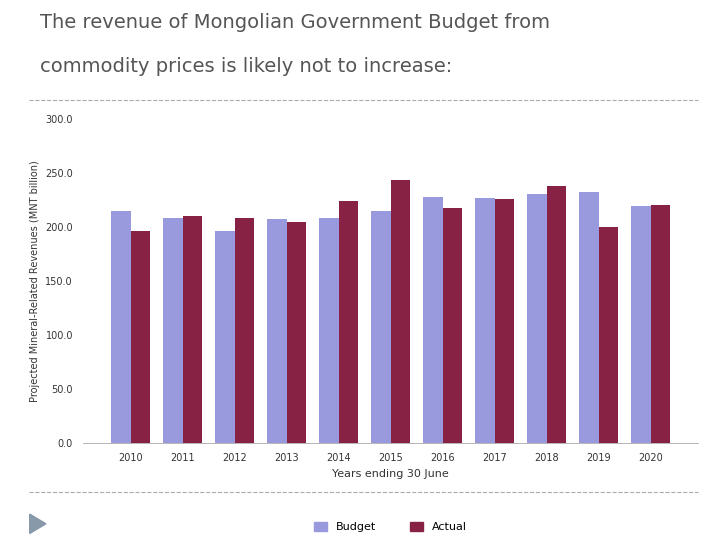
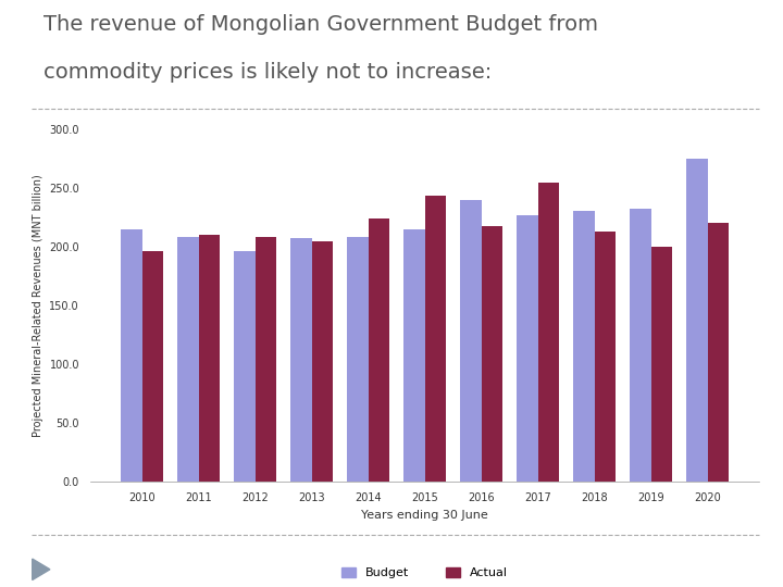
Budget/2016: 228 -> 240
Actual/2017: 226 -> 254
Actual/2018: 238 -> 213
Budget/2020: 219 -> 275
